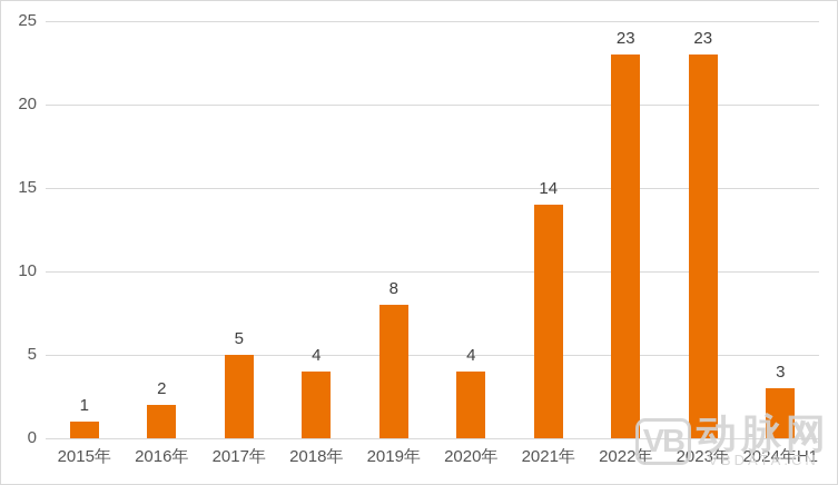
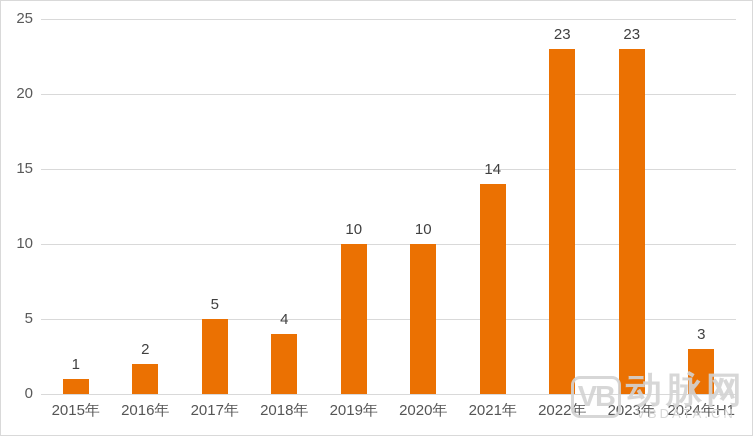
2019年: 8 -> 10
2020年: 4 -> 10
